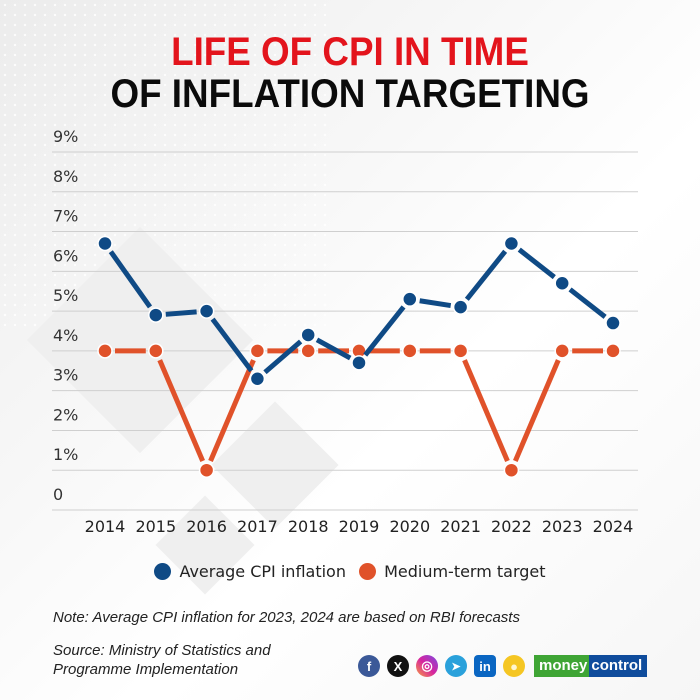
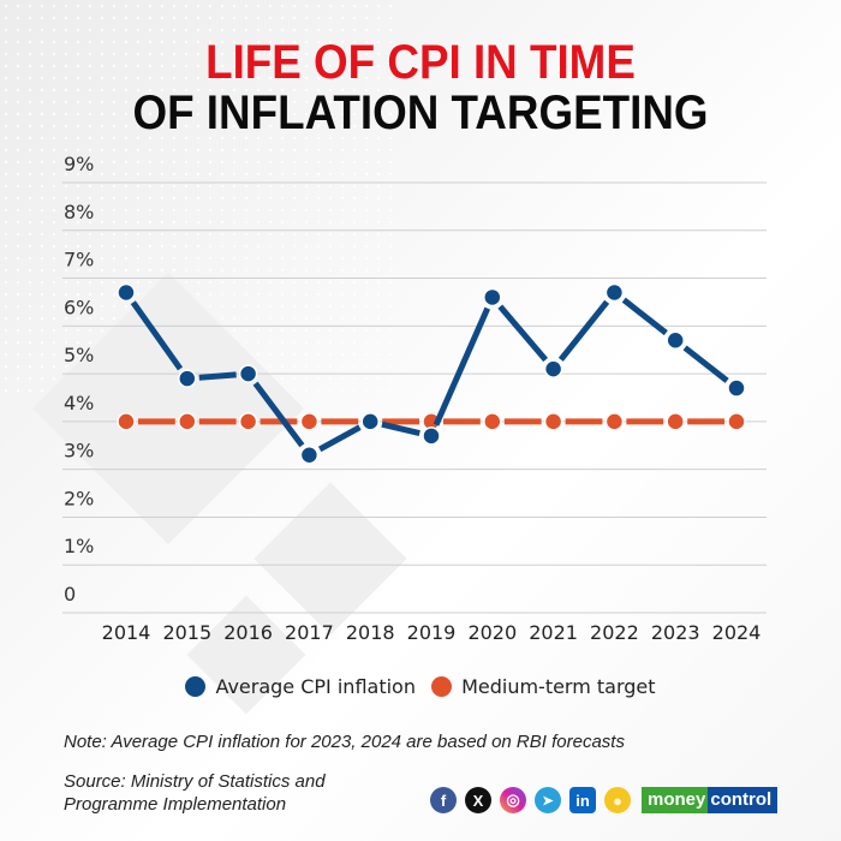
Medium-term target/2016: 1% -> 4%
Average CPI inflation/2018: 4.4% -> 4.0%
Average CPI inflation/2020: 5.3% -> 6.6%
Medium-term target/2022: 1% -> 4%
